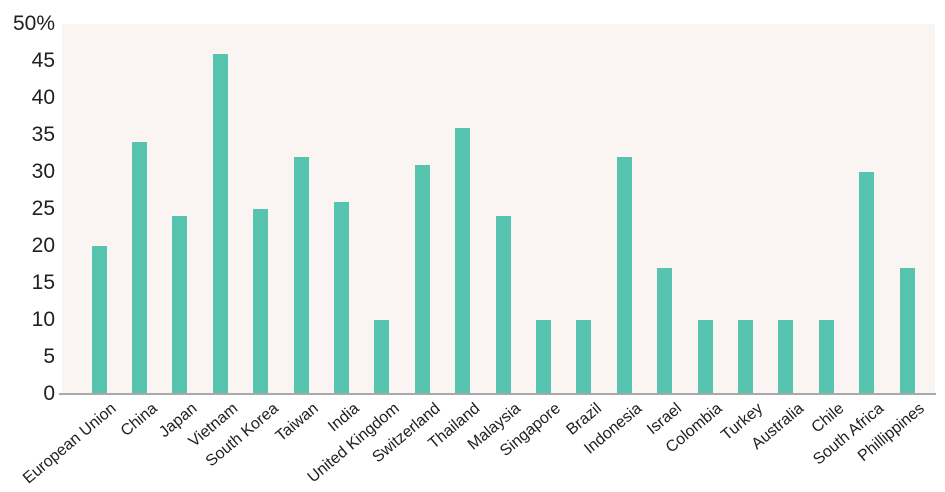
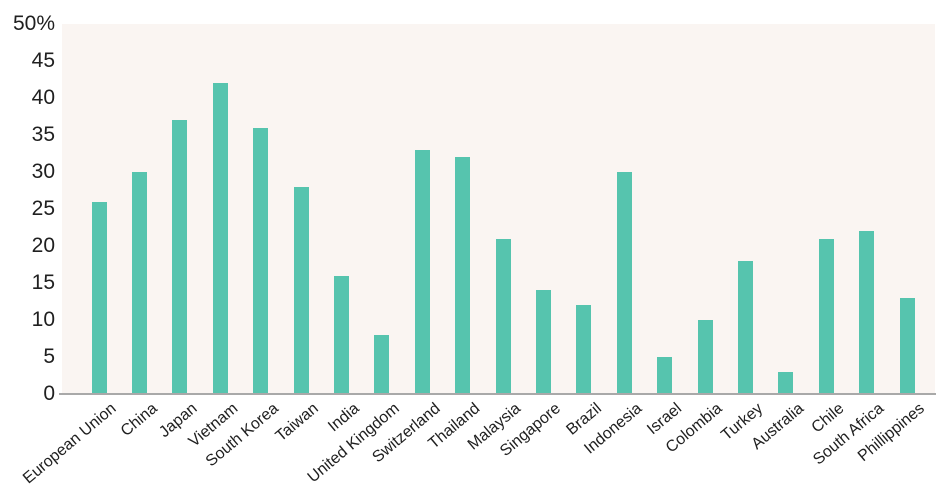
European Union: 20% -> 26%
China: 34% -> 30%
Japan: 24% -> 37%
Vietnam: 46% -> 42%
South Korea: 25% -> 36%
Taiwan: 32% -> 28%
India: 26% -> 16%
United Kingdom: 10% -> 8%
Switzerland: 31% -> 33%
Thailand: 36% -> 32%
Malaysia: 24% -> 21%
Singapore: 10% -> 14%
Brazil: 10% -> 12%
Indonesia: 32% -> 30%
Israel: 17% -> 5%
Turkey: 10% -> 18%
Australia: 10% -> 3%
Chile: 10% -> 21%
South Africa: 30% -> 22%
Phillippines: 17% -> 13%
